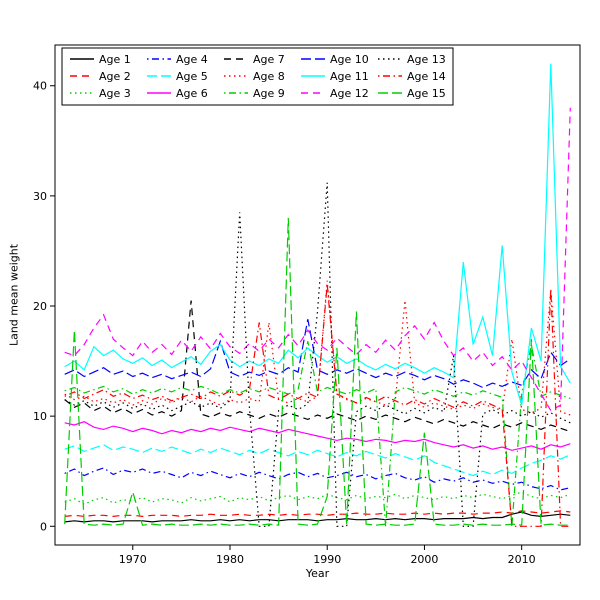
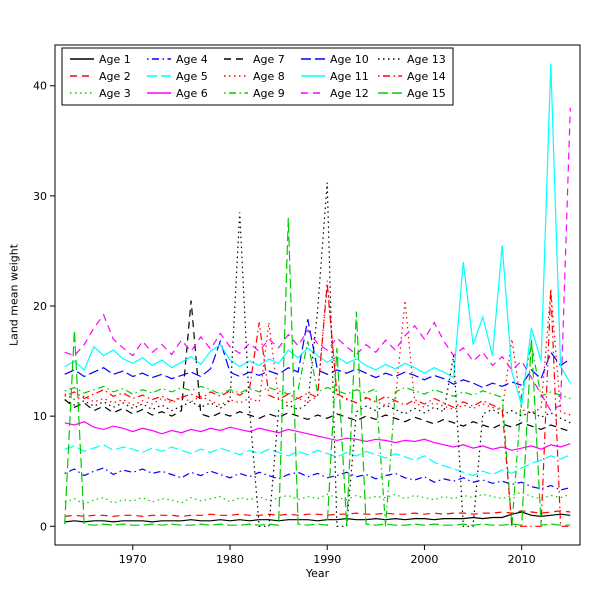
Age 15/1970: 3.1 -> 0.1
Age 15/1990: 2.7 -> 0.1
Age 15/2000: 8.5 -> 0.1
